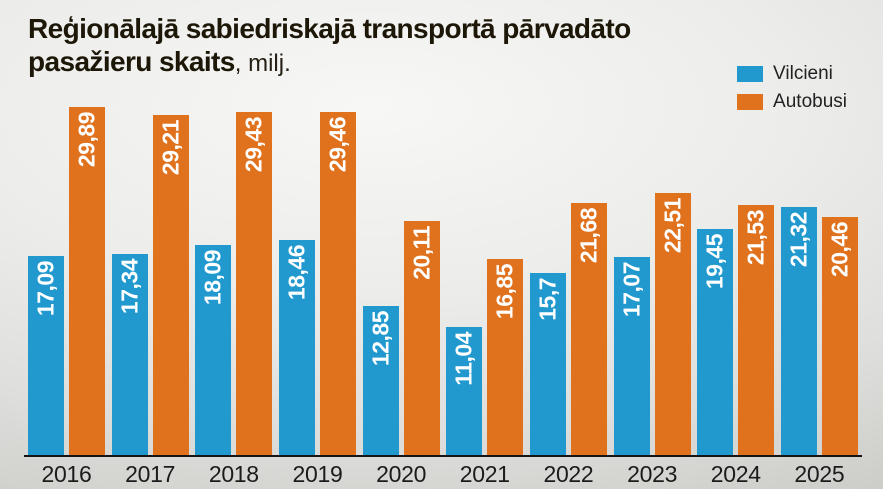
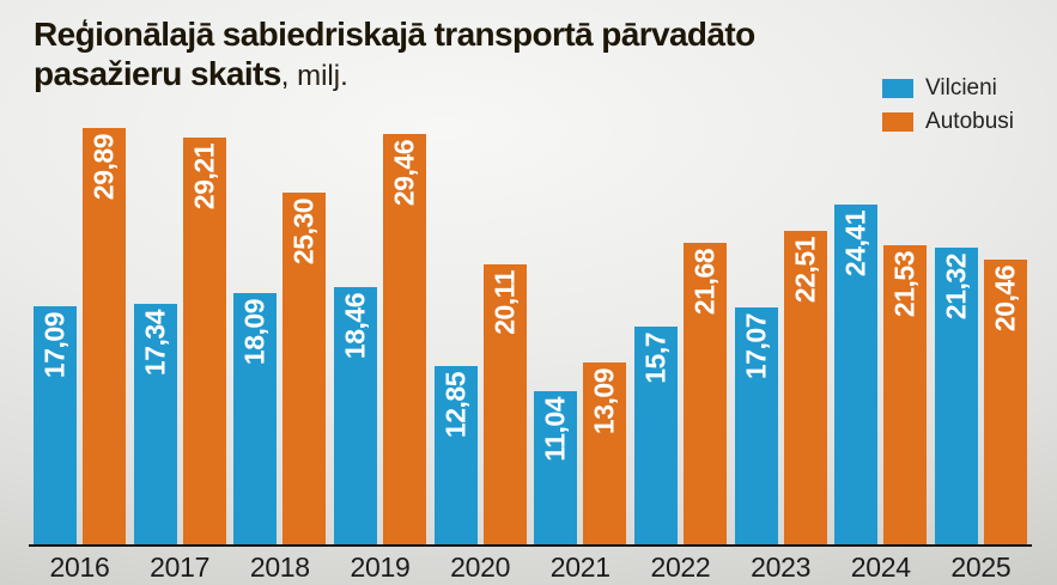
Autobusi/2018: 29,43 -> 25,30
Autobusi/2021: 16,85 -> 13,09
Vilcieni/2024: 19,45 -> 24,41
